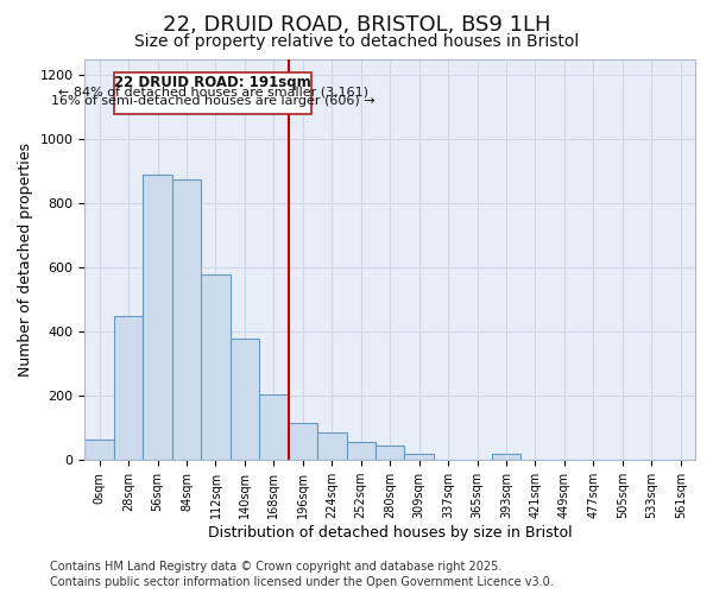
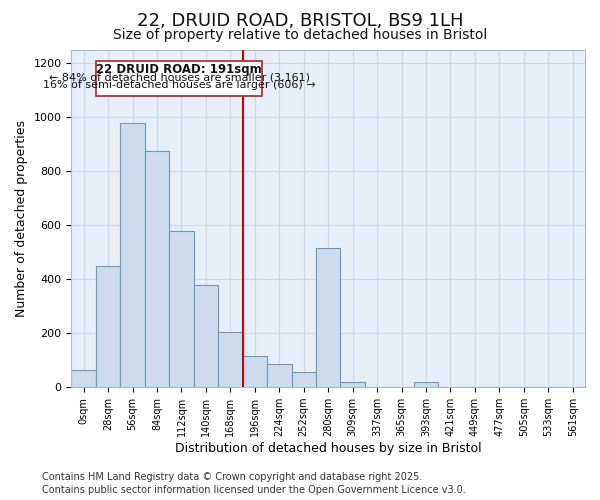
56sqm: 890 -> 980
280sqm: 45 -> 515
